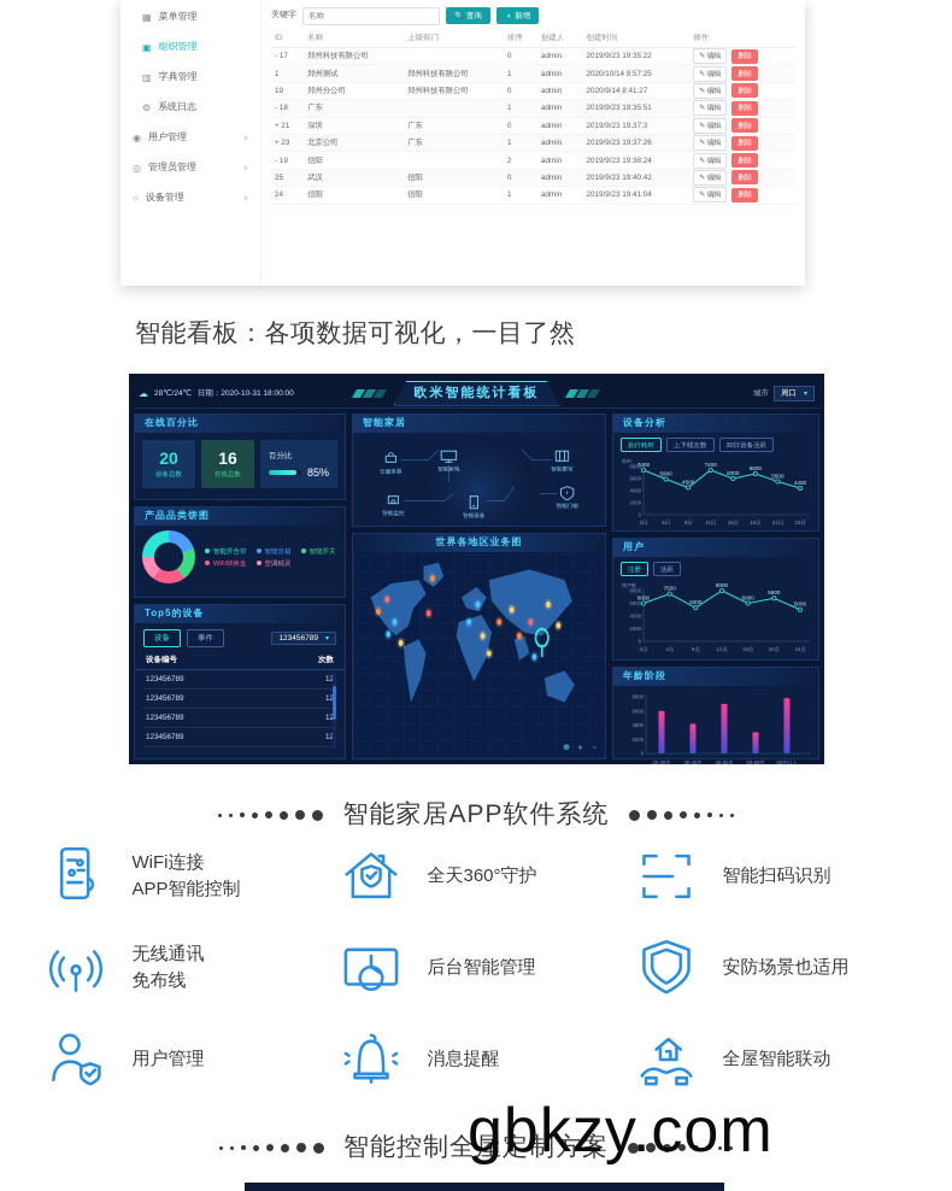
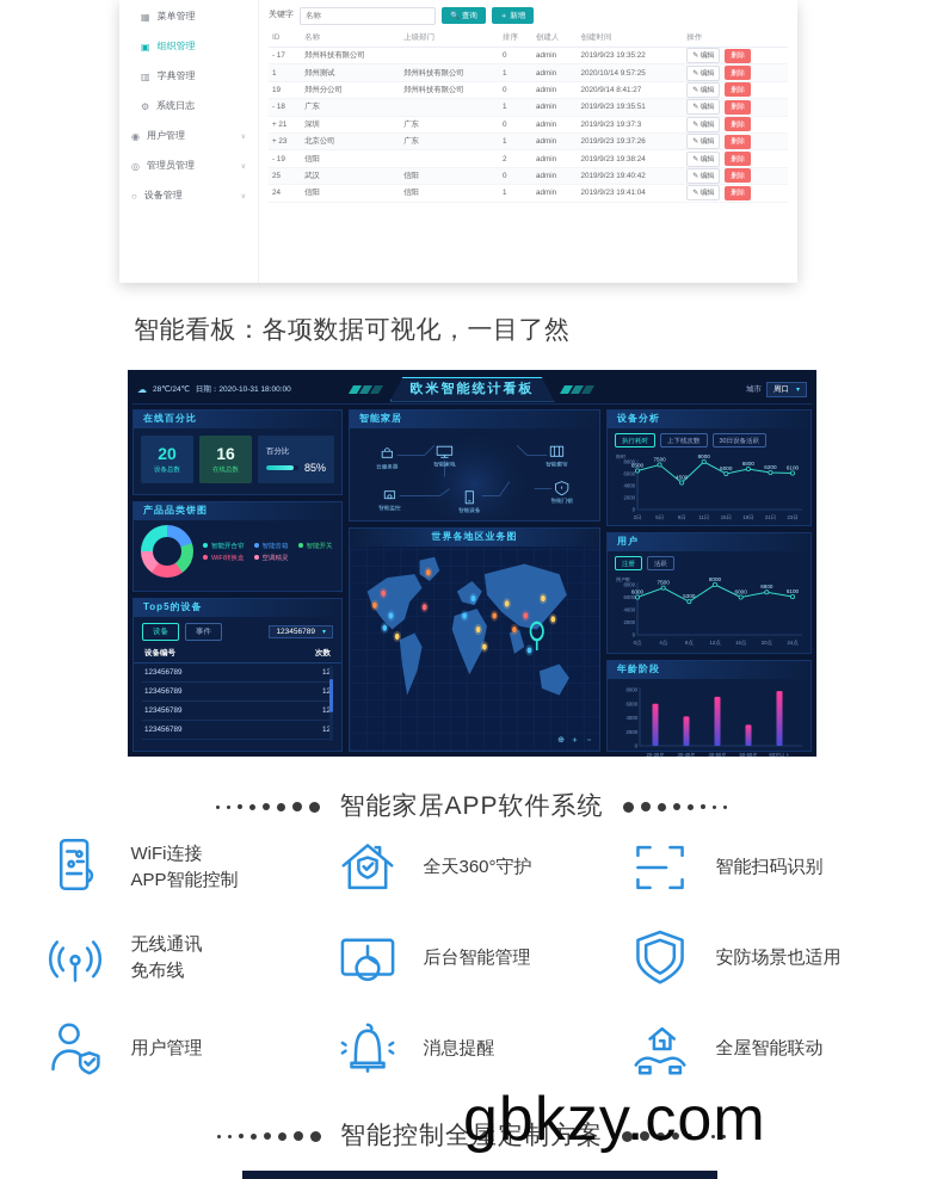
设备分析/2日: 7400 -> 6500
设备分析/5日: 5900 -> 7500
设备分析/11日: 7400 -> 8000
设备分析/21日: 5500 -> 6200
设备分析/23日: 4400 -> 6100
用户/24点: 5000 -> 6100
